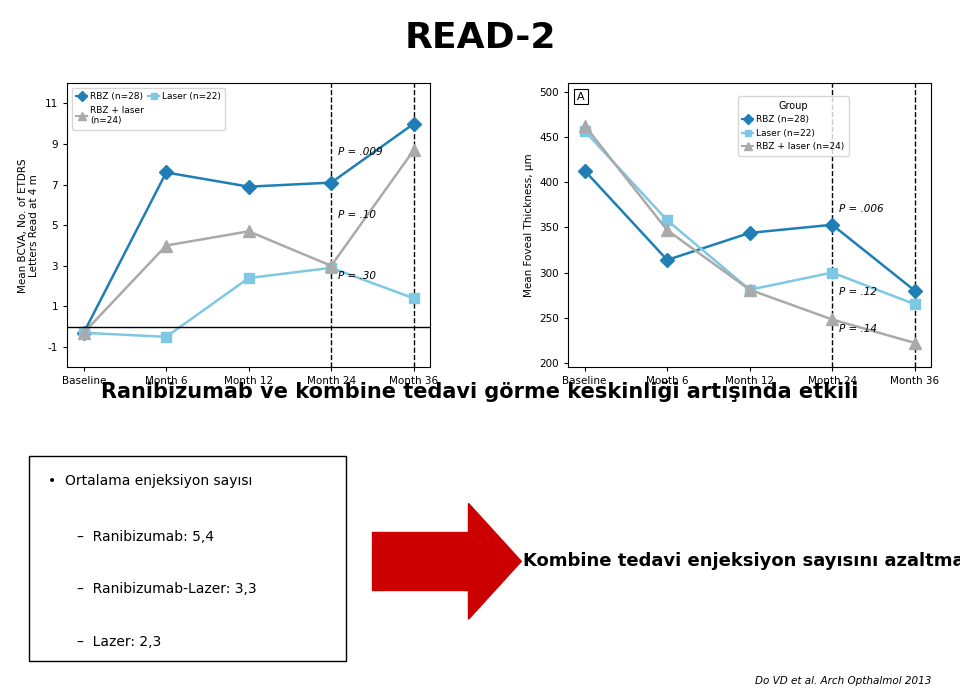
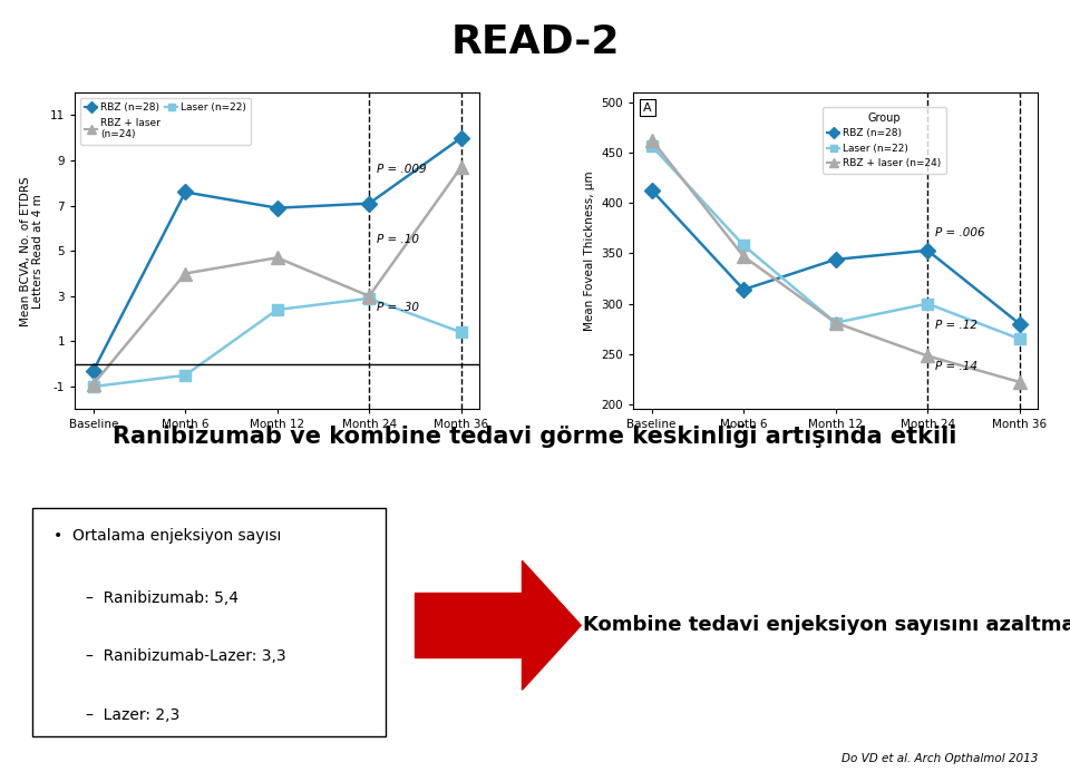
Laser (n=22)/Baseline: -0.3 -> -1.0
RBZ + laser (n=24)/Baseline: -0.3 -> -0.9
